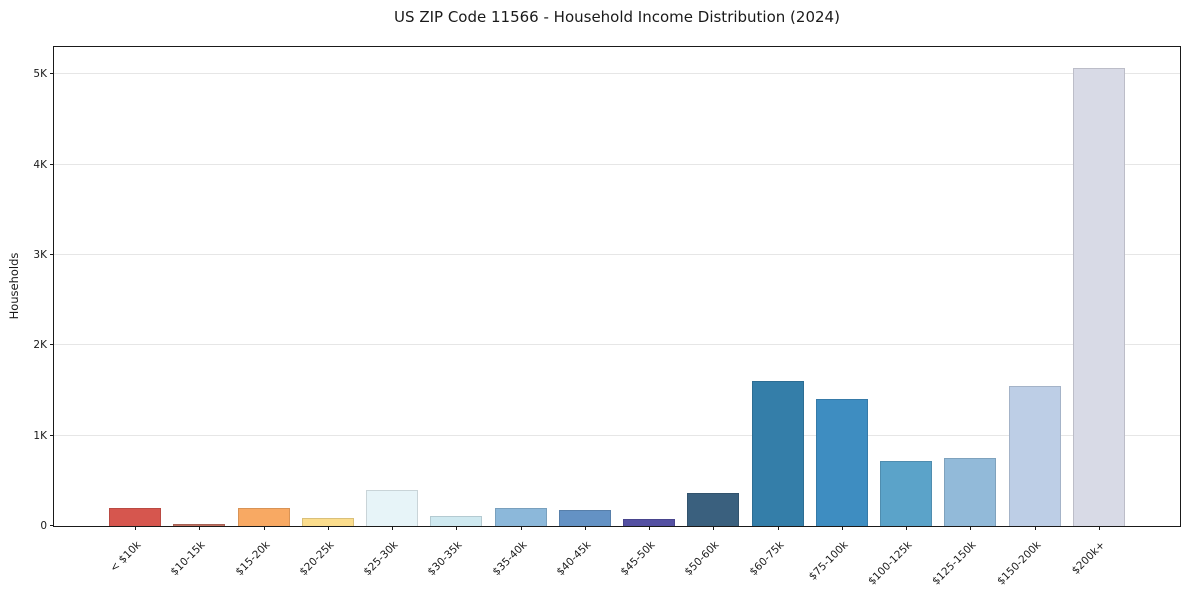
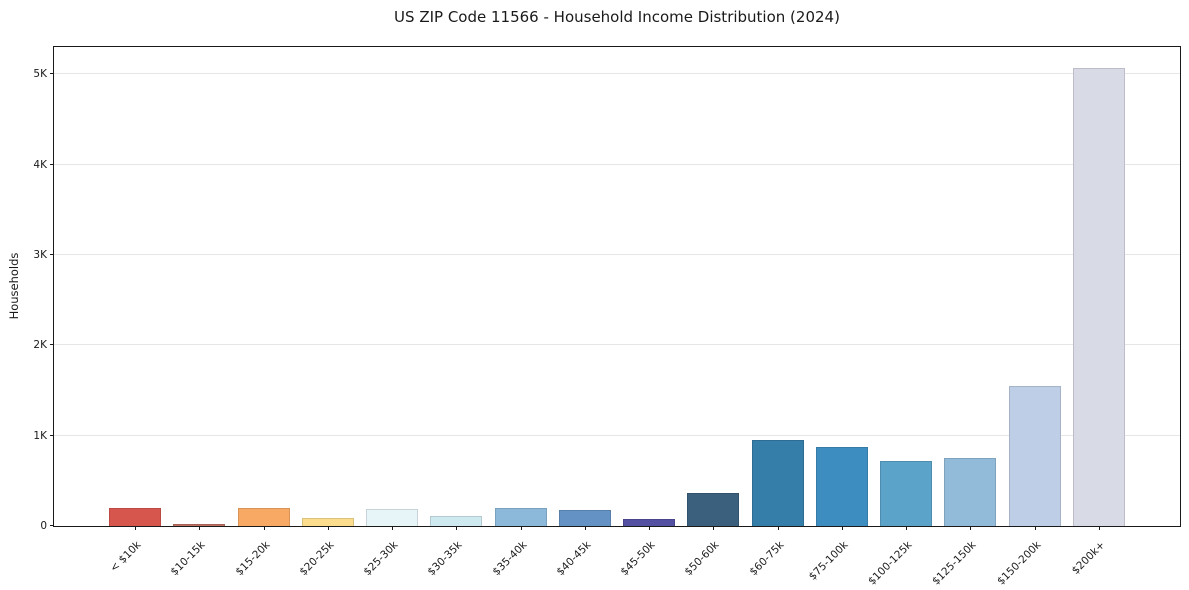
$25-30k: 0.4K -> 0.2K
$60-75k: 1.6K -> 1.0K
$75-100k: 1.4K -> 0.9K
